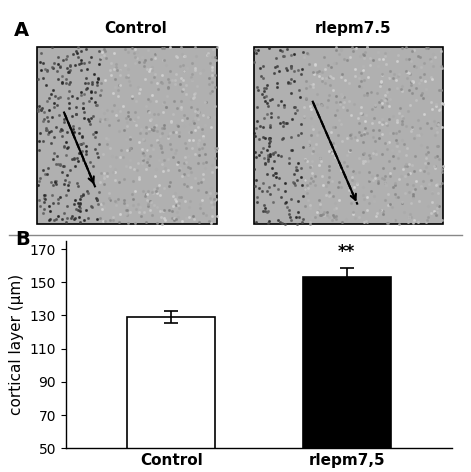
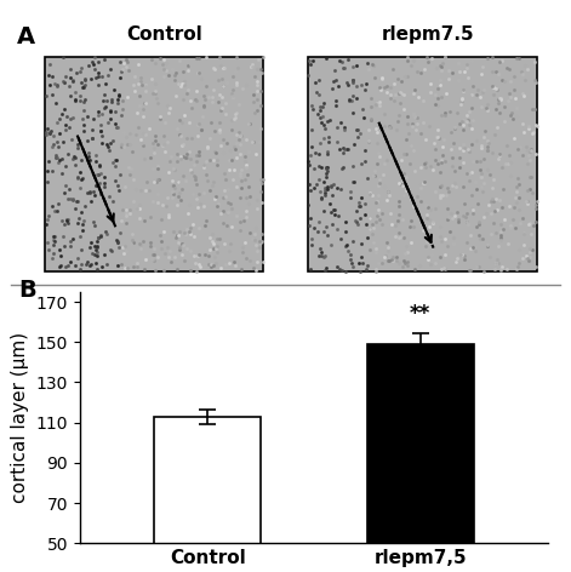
Control: 129 -> 113
rlepm7,5: 153 -> 149
